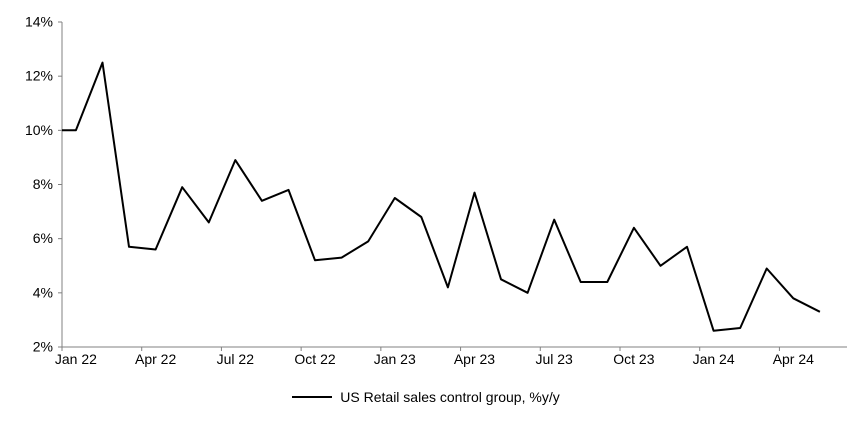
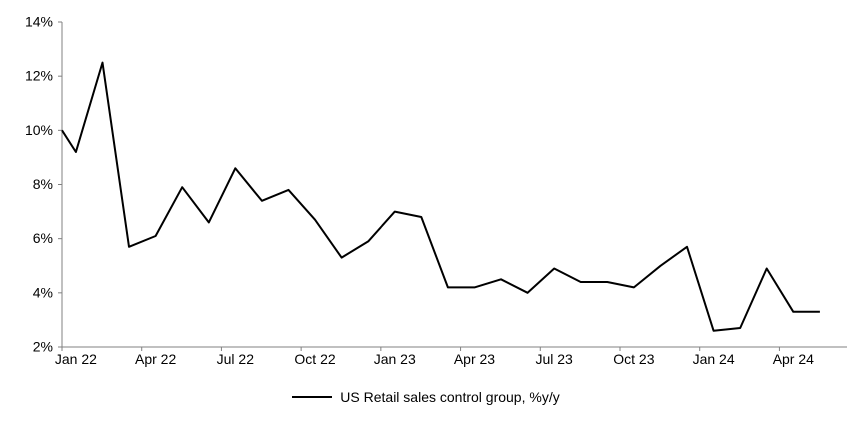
Jan 22: 10.0% -> 9.2%
Apr 22: 5.6% -> 6.1%
Jul 22: 8.9% -> 8.6%
Oct 22: 5.2% -> 6.7%
Jan 23: 7.5% -> 7.0%
Apr 23: 7.7% -> 4.2%
Jul 23: 6.7% -> 4.9%
Oct 23: 6.4% -> 4.2%
Apr 24: 3.8% -> 3.3%
